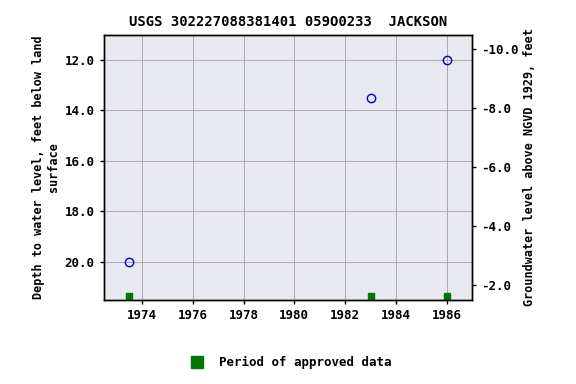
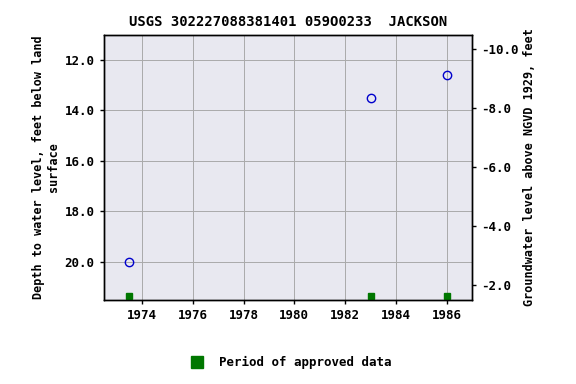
1986: 12.0 -> 12.6
